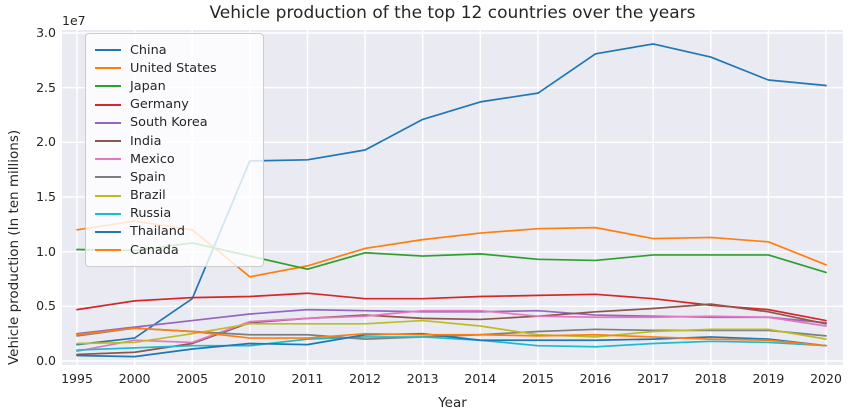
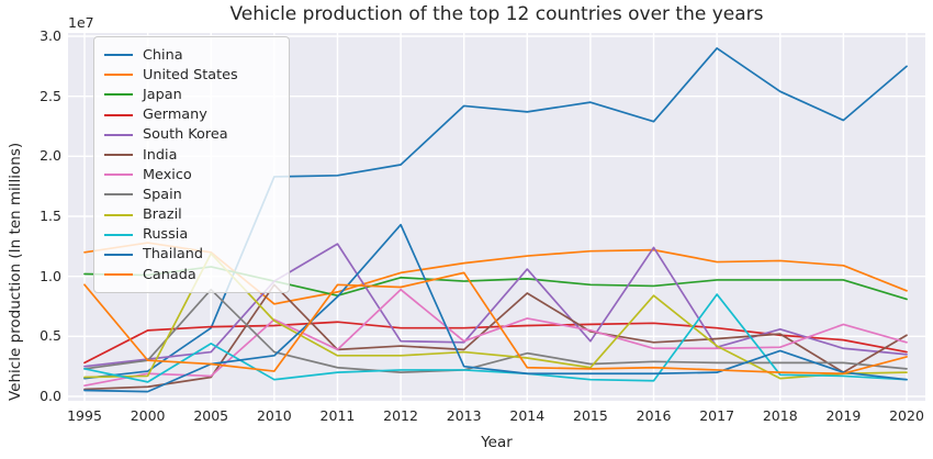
Germany/1995: 0.47 -> 0.28
Russia/1995: 0.10 -> 0.23
Canada/1995: 0.24 -> 0.93
Spain/2005: 0.27 -> 0.89
Brazil/2005: 0.25 -> 1.19
Russia/2005: 0.14 -> 0.44
Thailand/2005: 0.11 -> 0.27
South Korea/2010: 0.43 -> 0.96
India/2010: 0.35 -> 0.93
Mexico/2010: 0.36 -> 0.64
Spain/2010: 0.24 -> 0.37
Brazil/2010: 0.34 -> 0.63
Thailand/2010: 0.16 -> 0.34
South Korea/2011: 0.47 -> 1.27
Thailand/2011: 0.15 -> 0.83
Canada/2011: 0.21 -> 0.93
Mexico/2012: 0.41 -> 0.89
Thailand/2012: 0.24 -> 1.43
Canada/2012: 0.25 -> 0.91
China/2013: 2.21 -> 2.42
Canada/2013: 0.24 -> 1.03
South Korea/2014: 0.45 -> 1.06
India/2014: 0.38 -> 0.86
Mexico/2014: 0.46 -> 0.65
Spain/2014: 0.24 -> 0.36
India/2015: 0.41 -> 0.54
Mexico/2015: 0.41 -> 0.55
China/2016: 2.81 -> 2.29
South Korea/2016: 0.42 -> 1.24
Brazil/2016: 0.22 -> 0.84
Brazil/2017: 0.27 -> 0.42
Russia/2017: 0.16 -> 0.85
China/2018: 2.78 -> 2.54
South Korea/2018: 0.40 -> 0.56
Brazil/2018: 0.29 -> 0.15
Thailand/2018: 0.22 -> 0.38
China/2019: 2.57 -> 2.30
India/2019: 0.45 -> 0.20
Mexico/2019: 0.40 -> 0.60
Brazil/2019: 0.29 -> 0.19
China/2020: 2.52 -> 2.75
India/2020: 0.34 -> 0.51
Mexico/2020: 0.32 -> 0.45
Canada/2020: 0.14 -> 0.33
